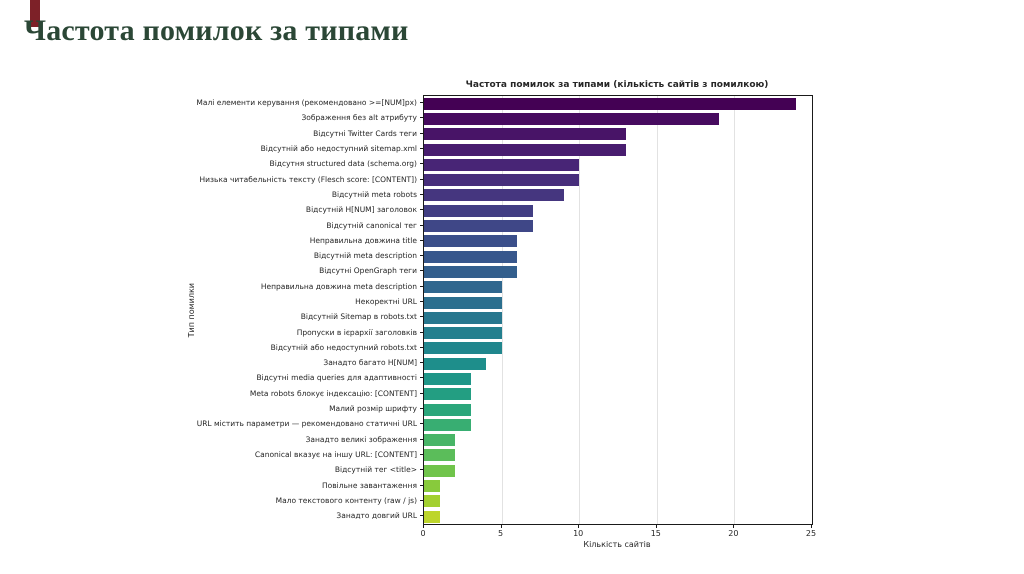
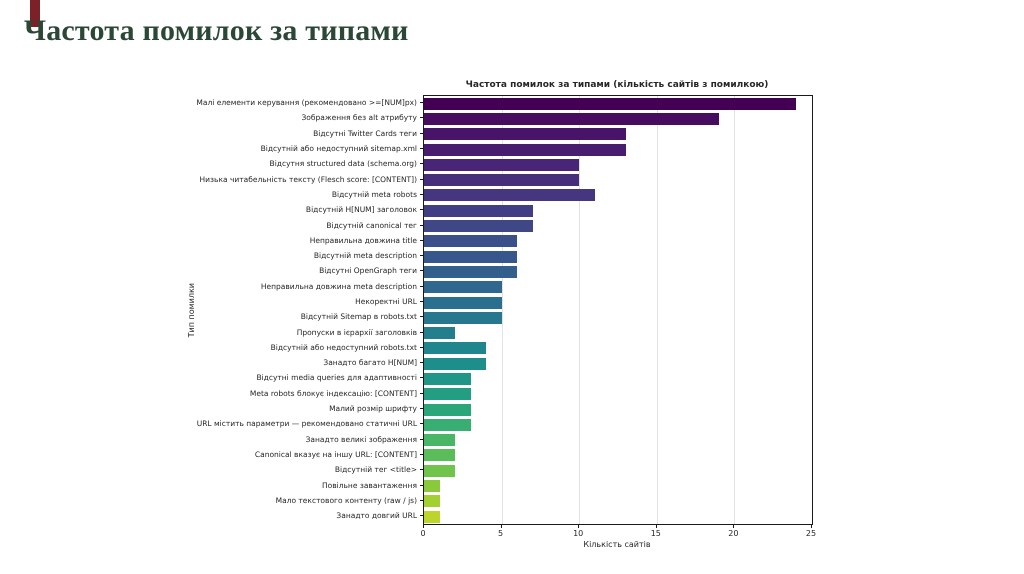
Відсутній meta robots: 9 -> 11
Пропуски в ієрархії заголовків: 5 -> 2
Відсутній або недоступний robots.txt: 5 -> 4
